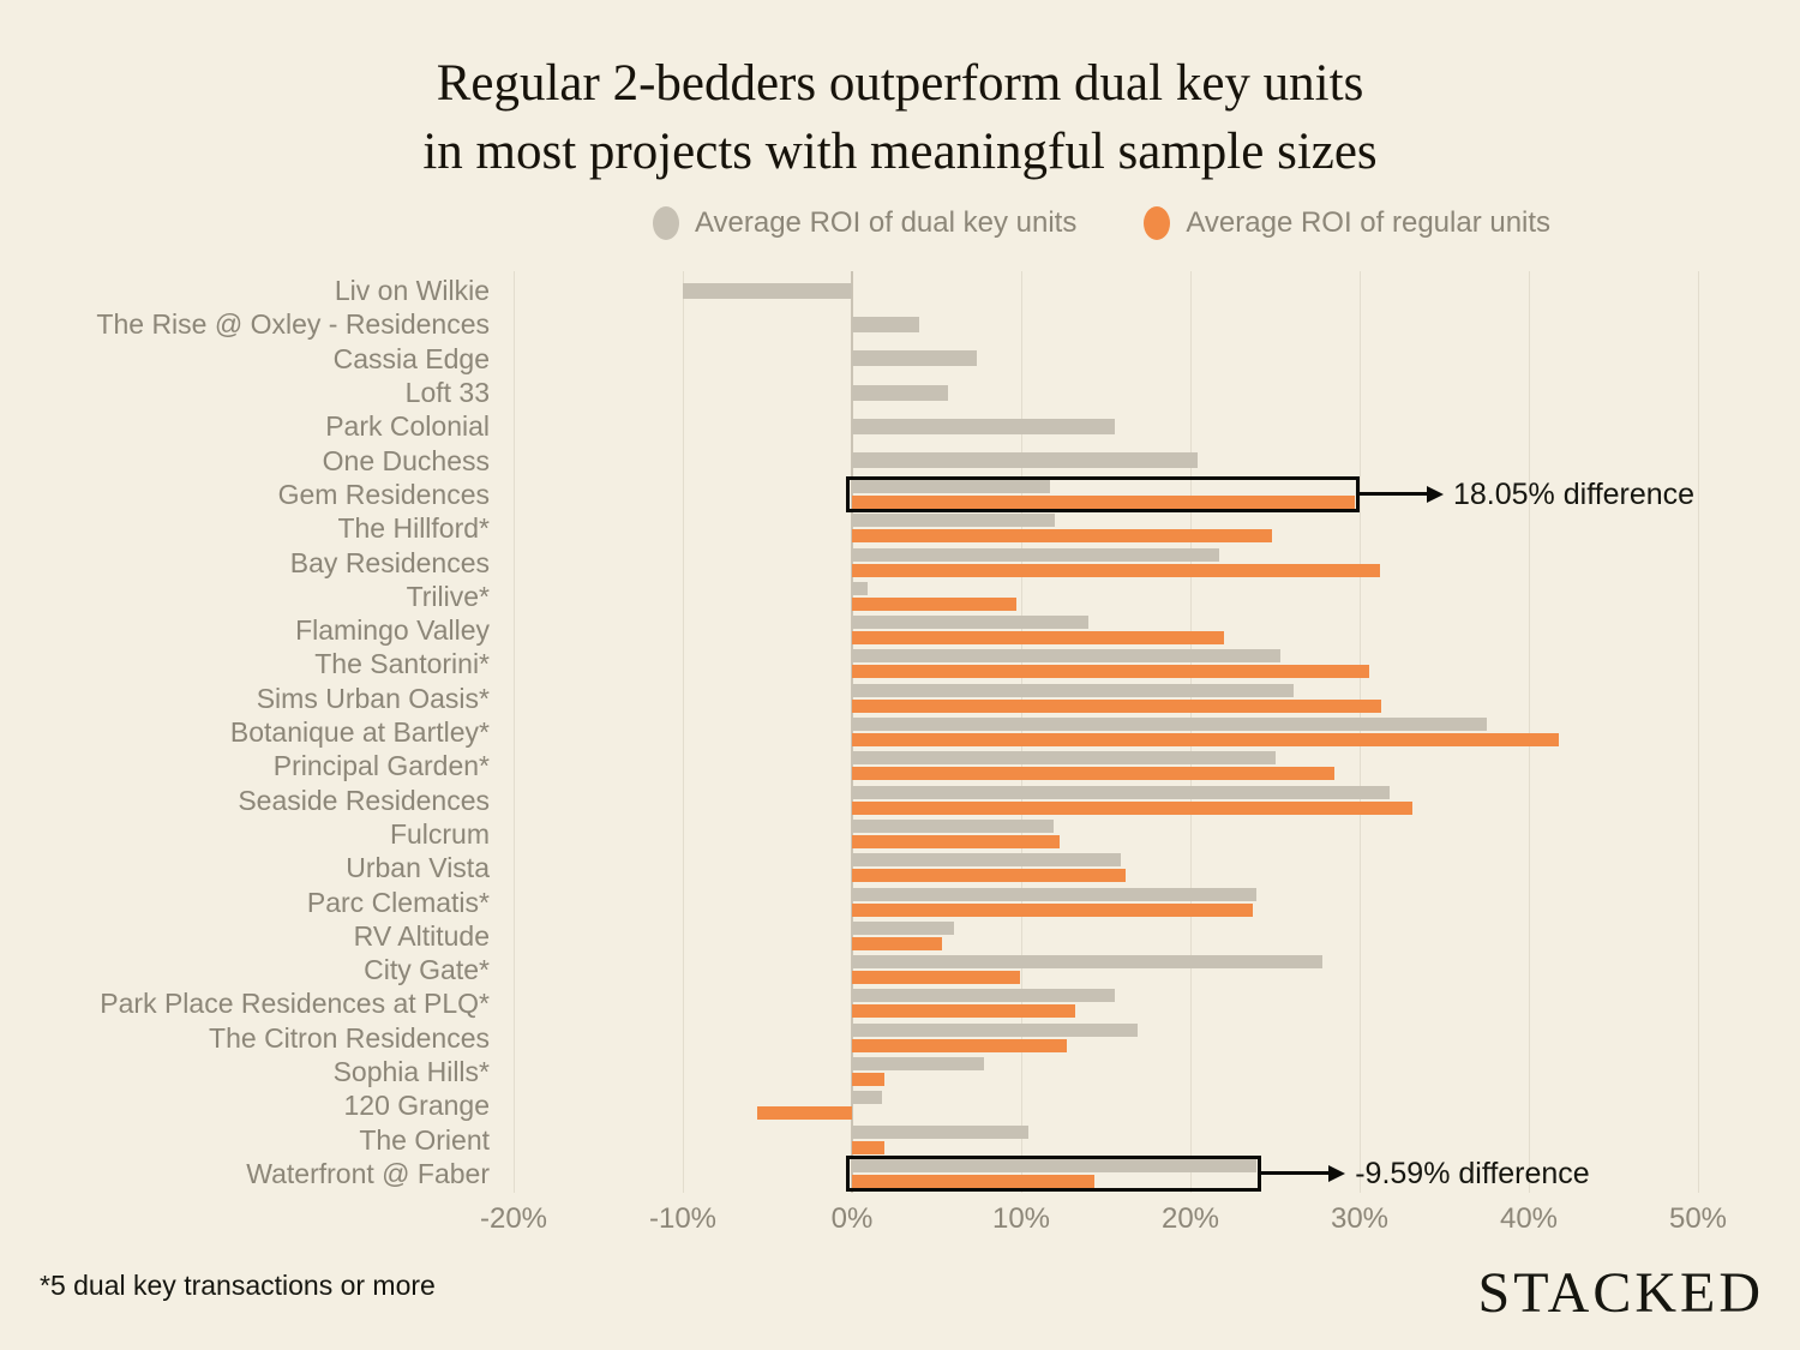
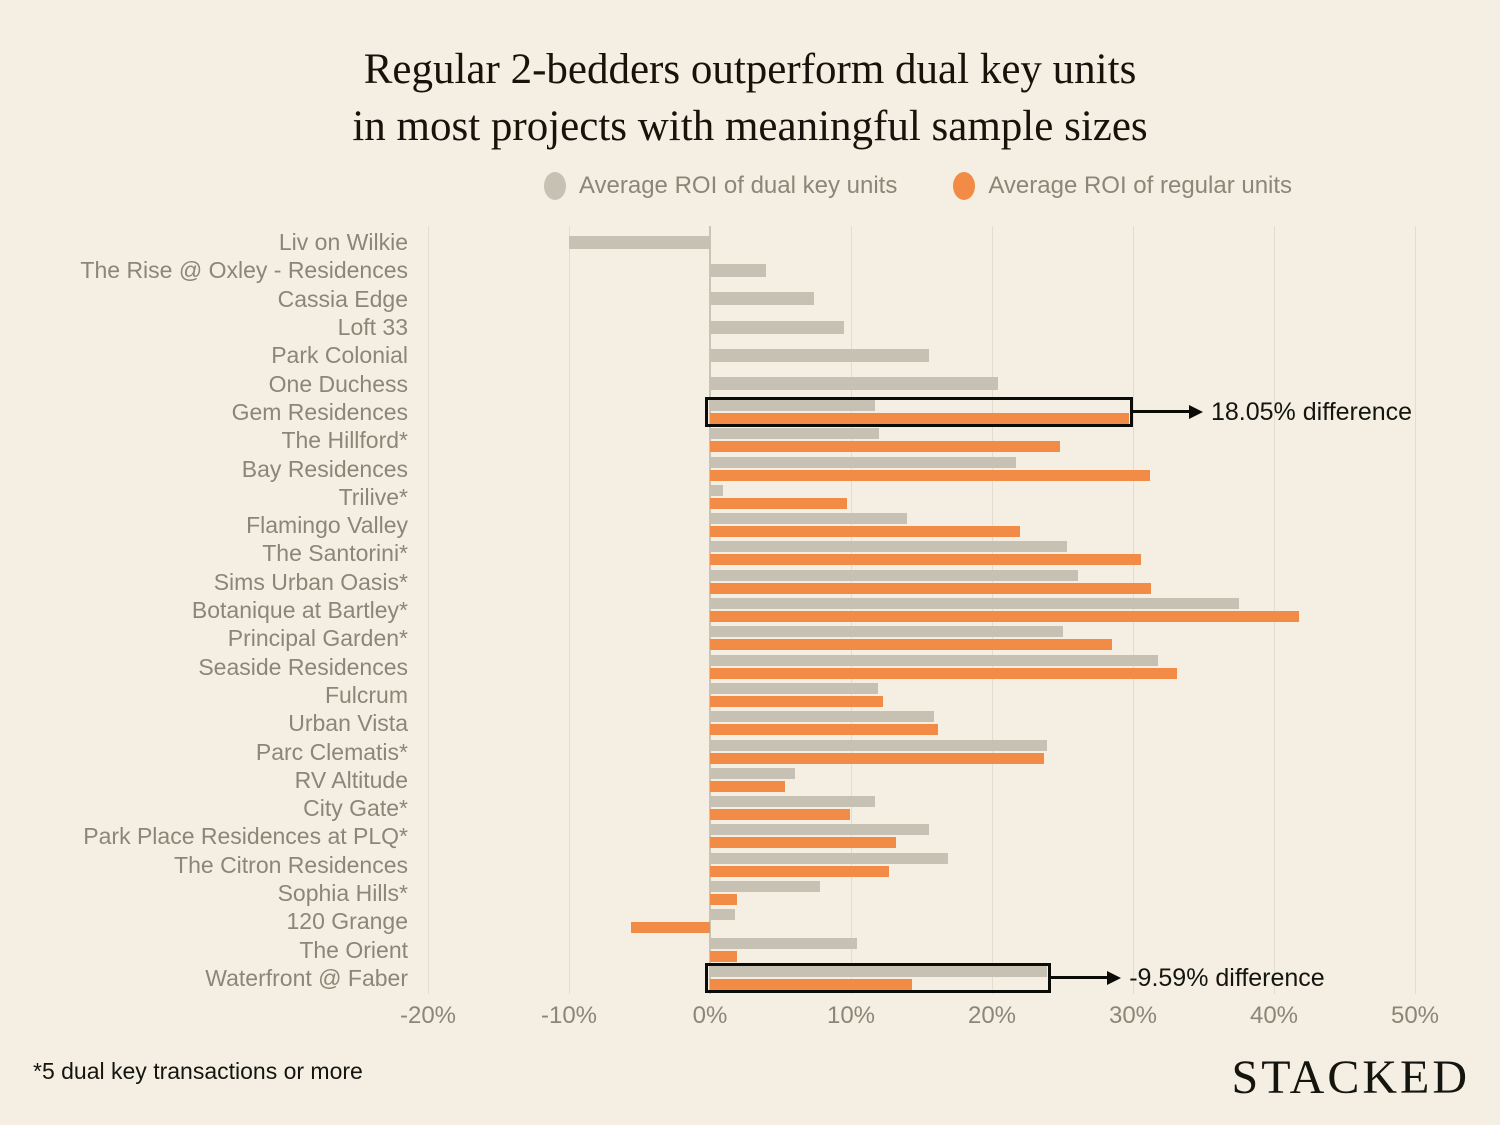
Average ROI of dual key units/Loft 33: 5.7% -> 9.5%
Average ROI of dual key units/City Gate*: 27.8% -> 11.7%
